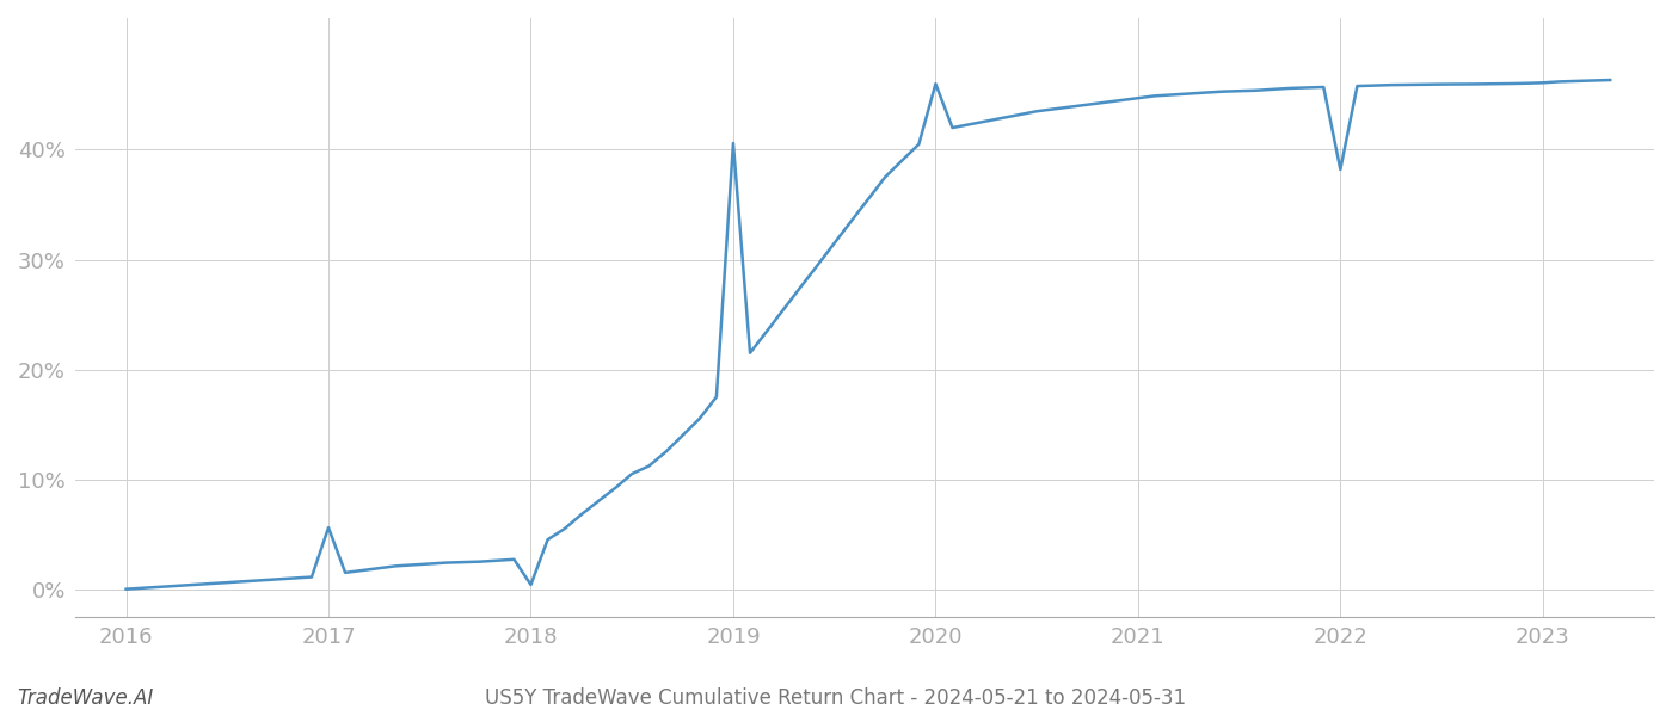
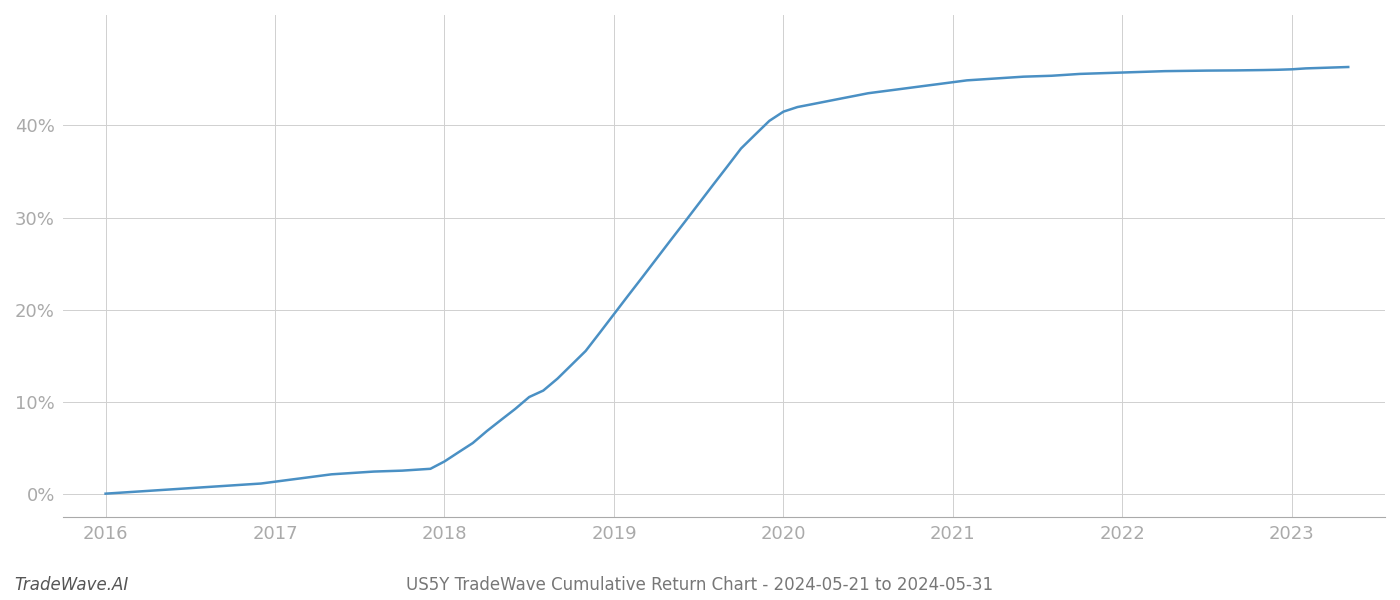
2017: 5.6% -> 1.3%
2018: 0.4% -> 3.5%
2019: 40.6% -> 19.5%
2020: 46.0% -> 41.5%
2022: 38.2% -> 45.8%
